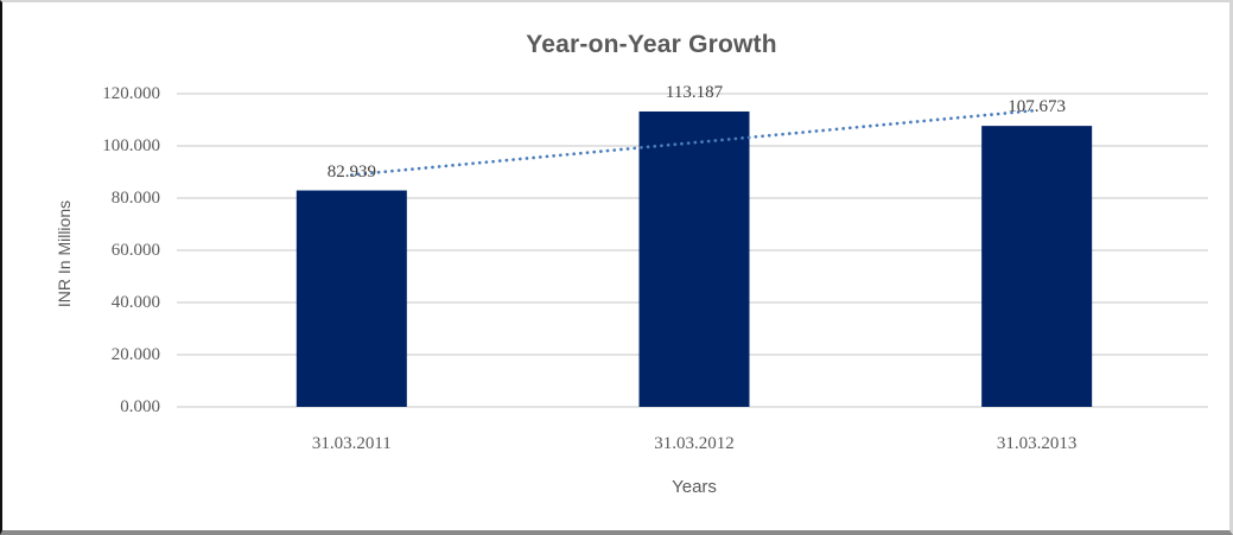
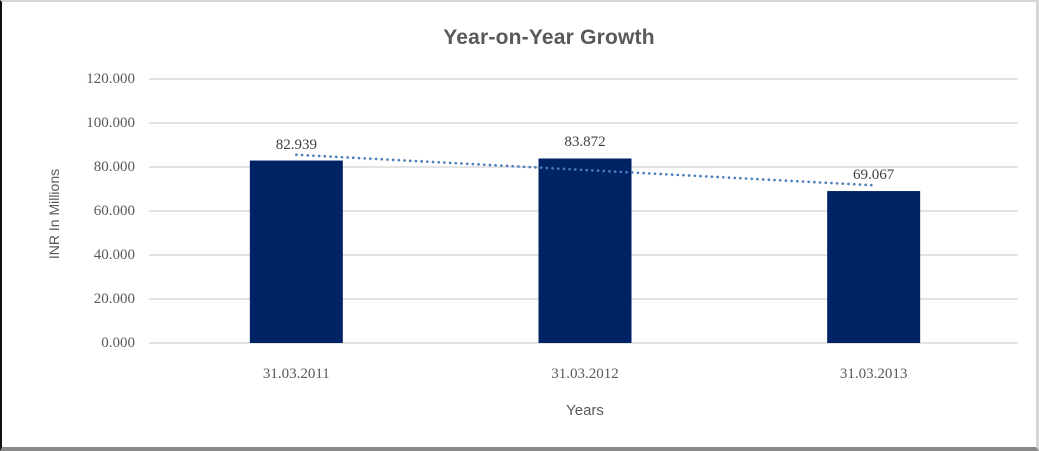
31.03.2012: 113.187 -> 83.872
31.03.2013: 107.673 -> 69.067
